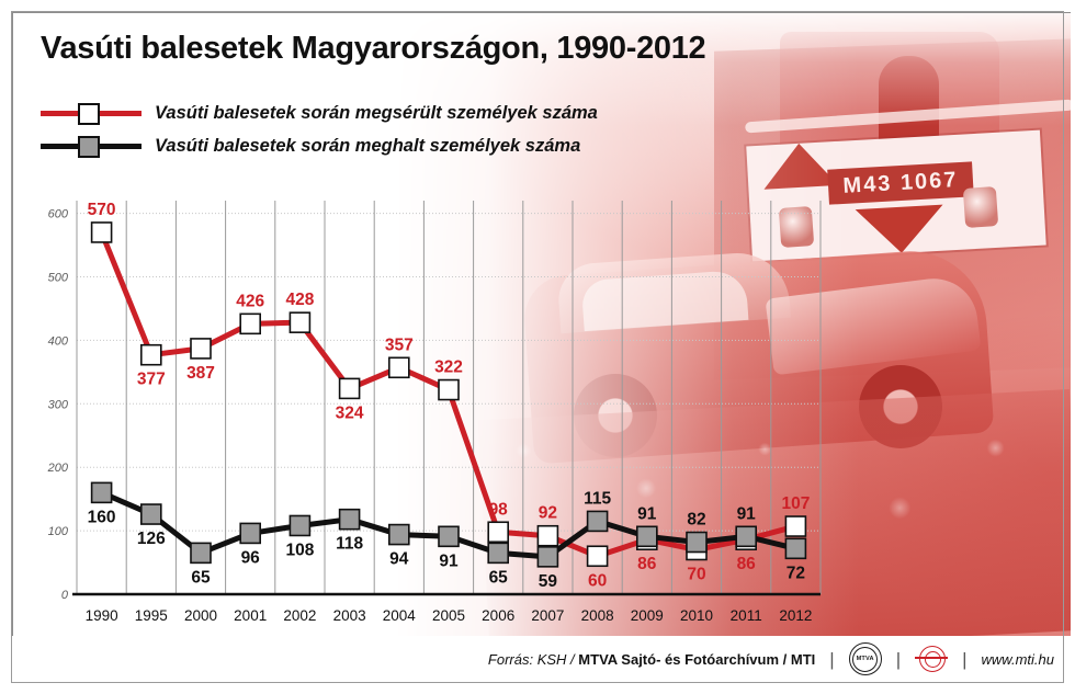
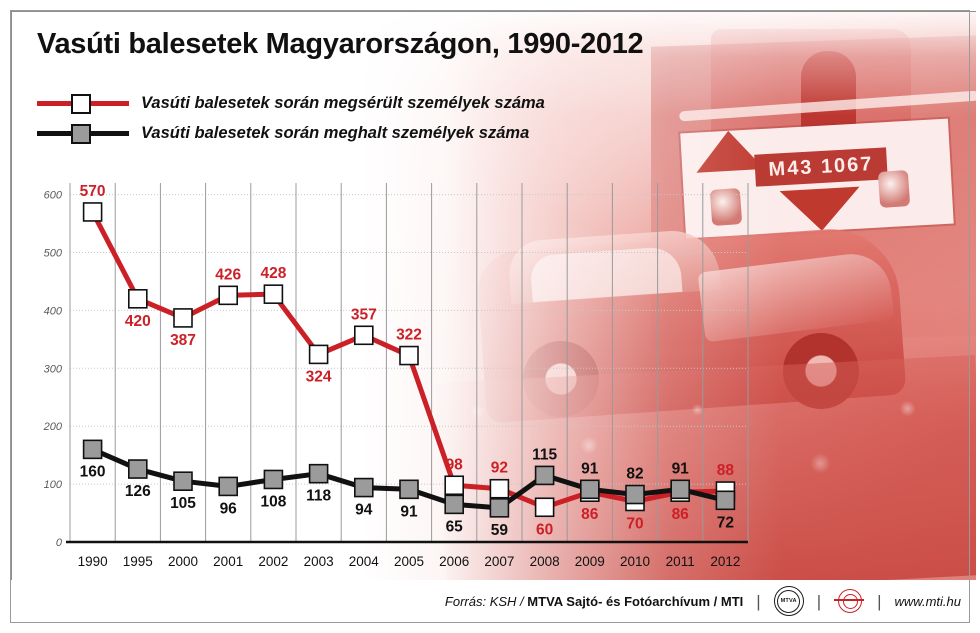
Vasúti balesetek során megsérült személyek száma/1995: 377 -> 420
Vasúti balesetek során meghalt személyek száma/2000: 65 -> 105
Vasúti balesetek során megsérült személyek száma/2012: 107 -> 88
